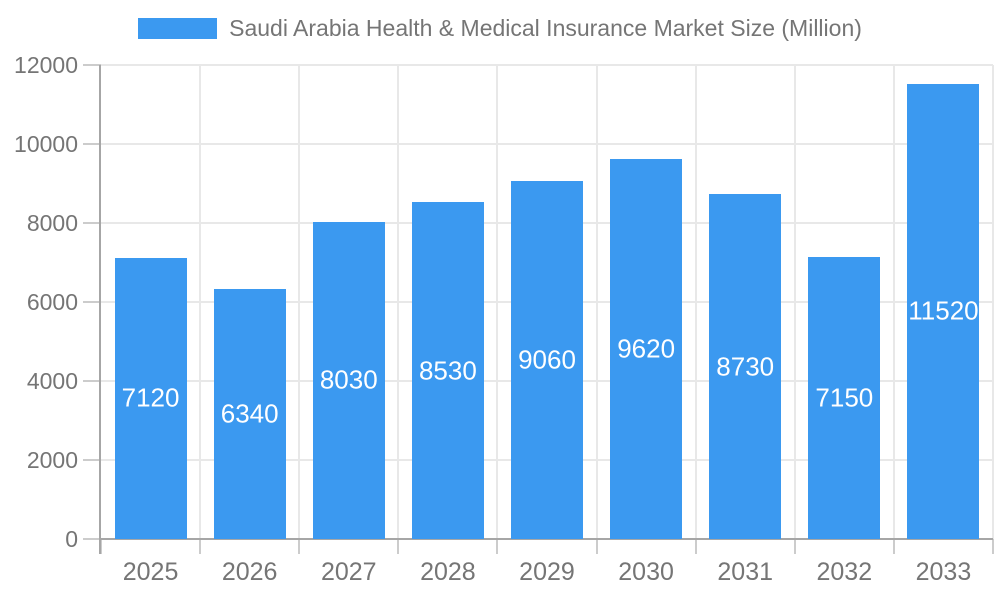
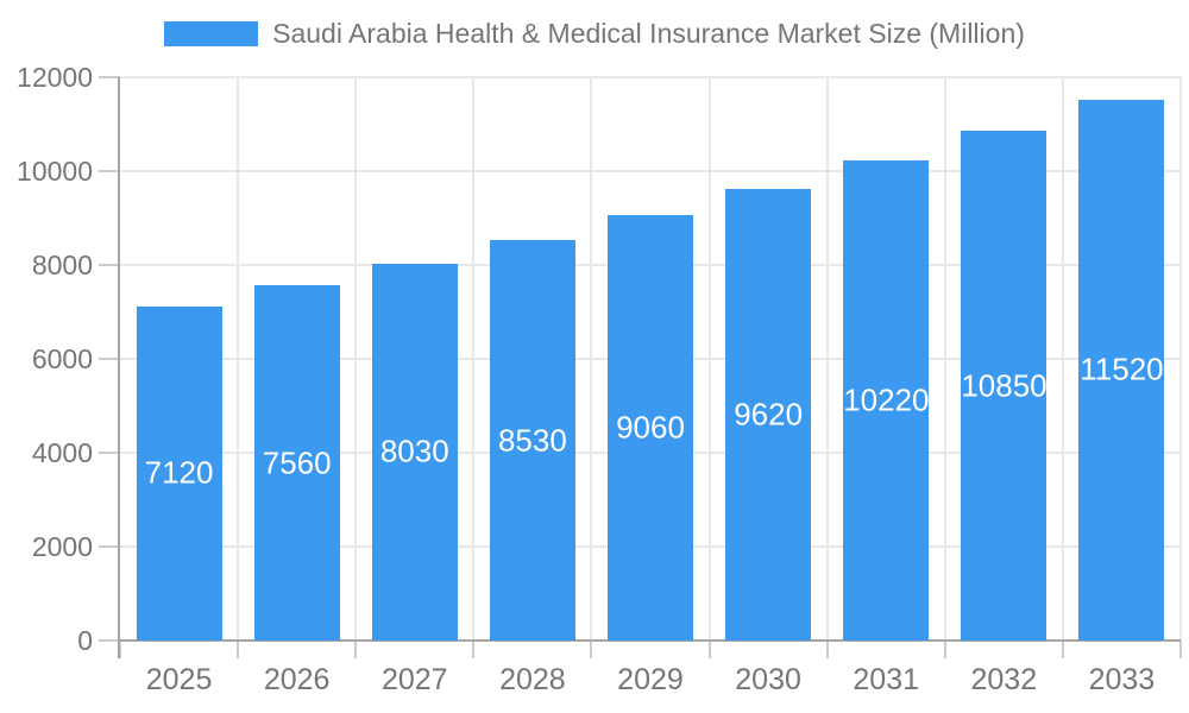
2026: 6340 -> 7560
2031: 8730 -> 10220
2032: 7150 -> 10850
